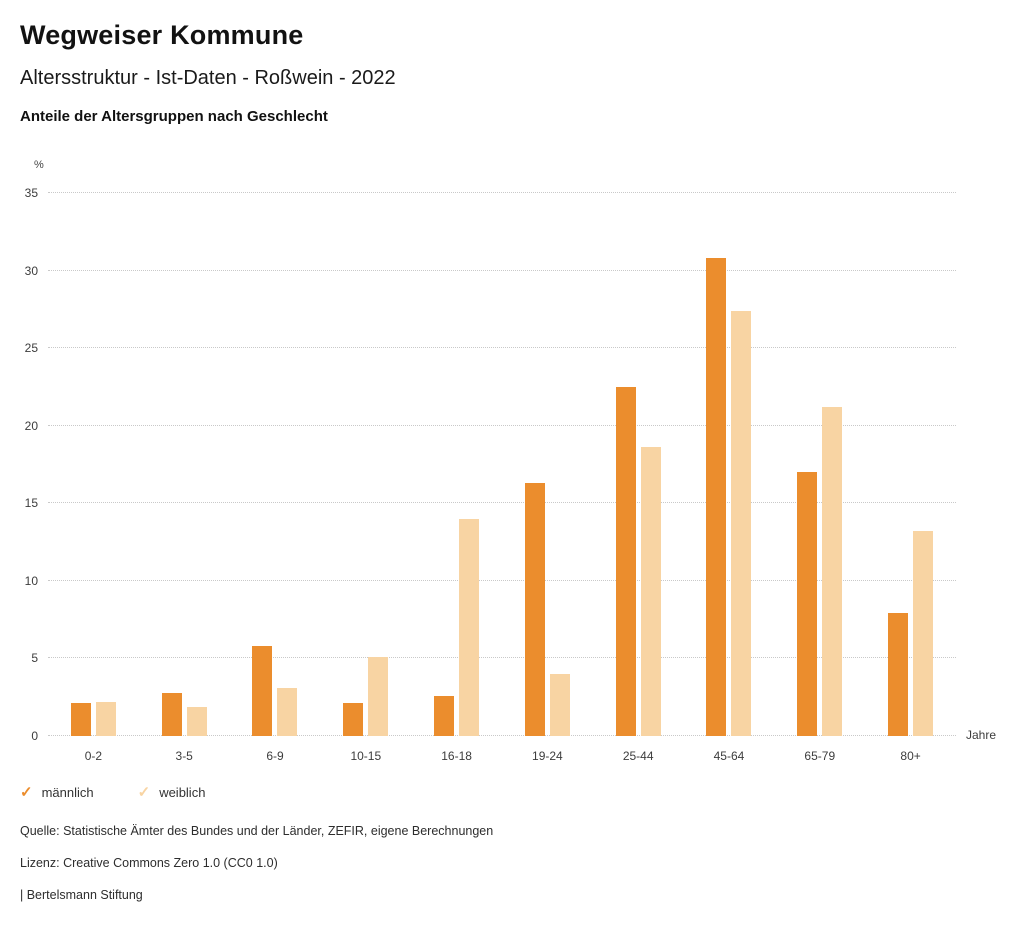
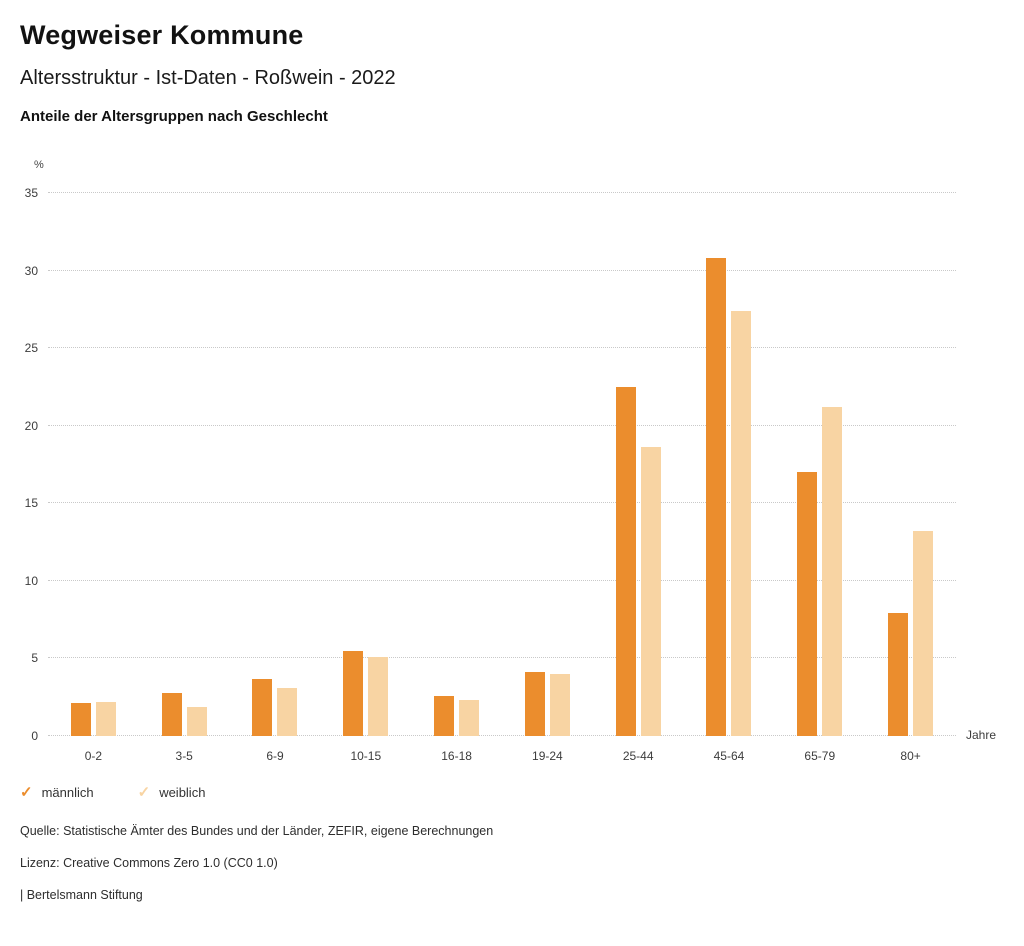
männlich/6-9: 5.8 -> 3.7
männlich/10-15: 2.1 -> 5.5
weiblich/16-18: 14.0 -> 2.3
männlich/19-24: 16.3 -> 4.1
